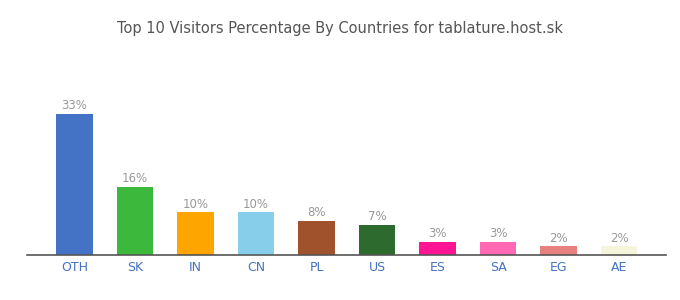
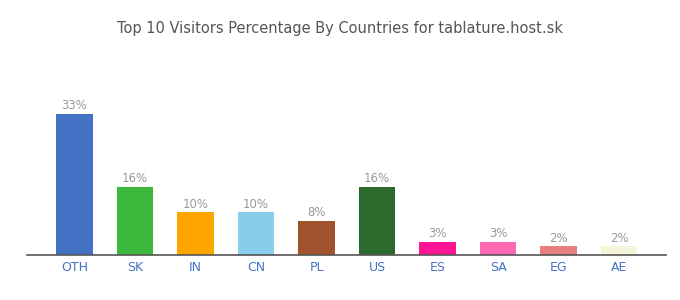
US: 7% -> 16%
